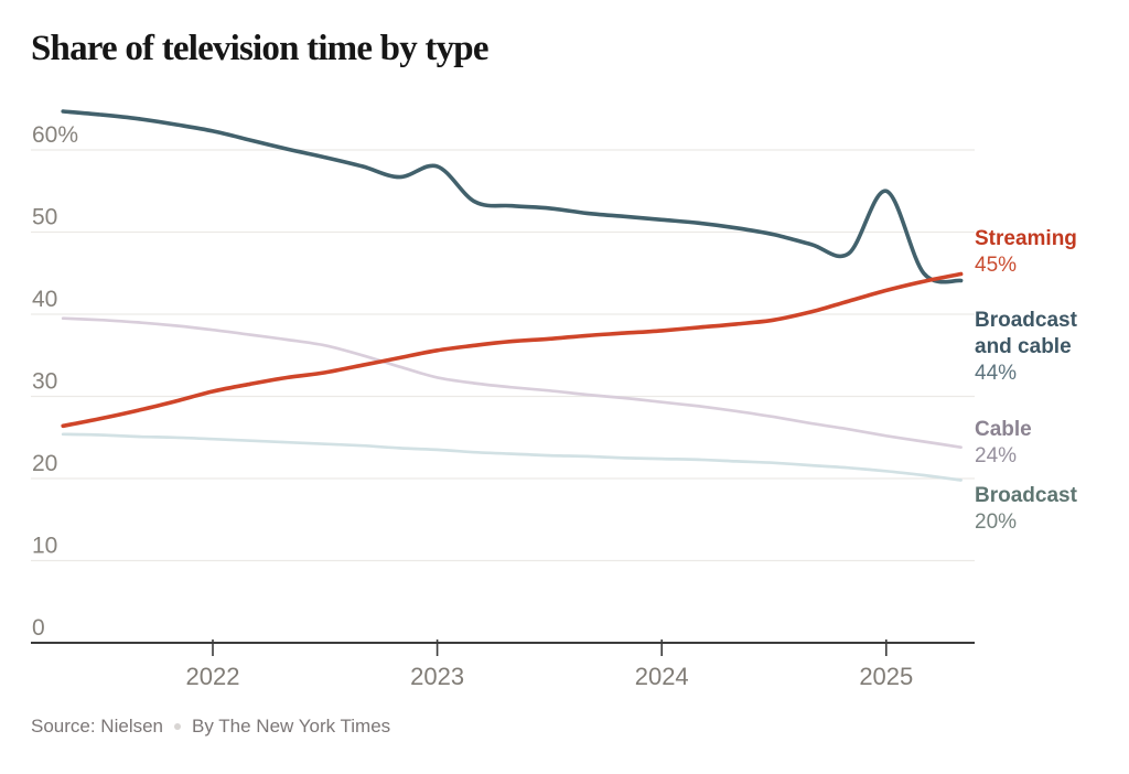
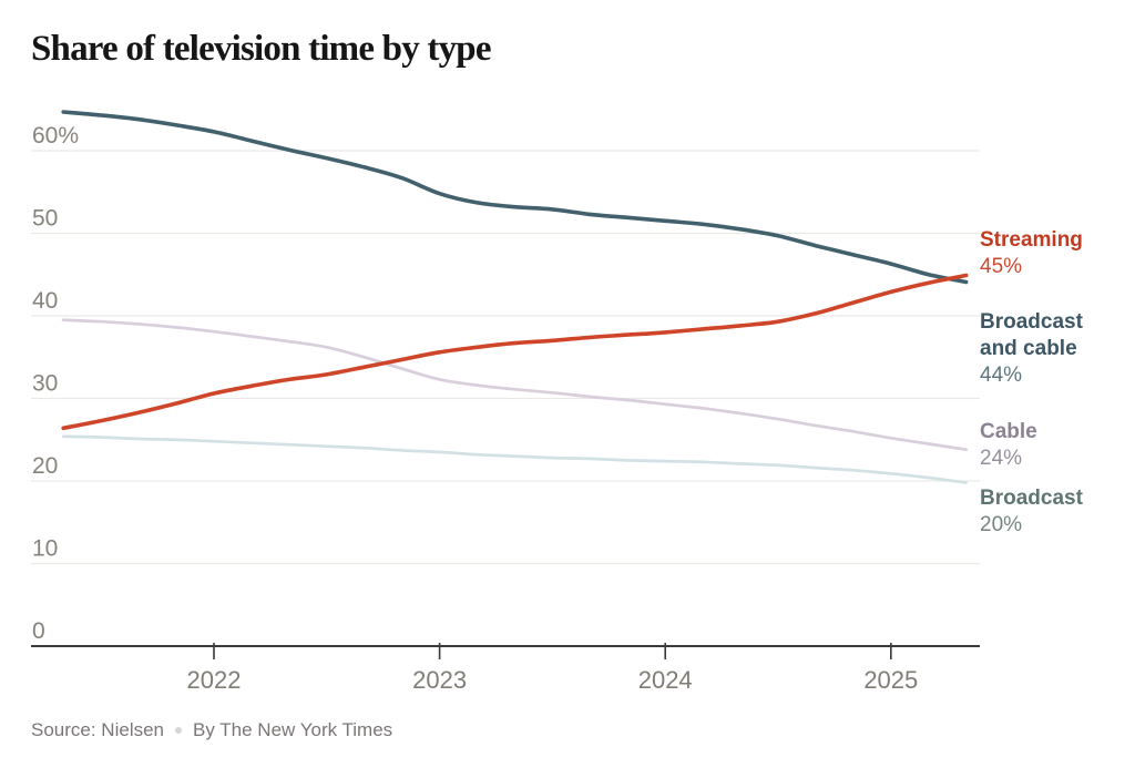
Broadcast and cable/2023: 58% -> 55%
Broadcast and cable/2025: 55% -> 46%
